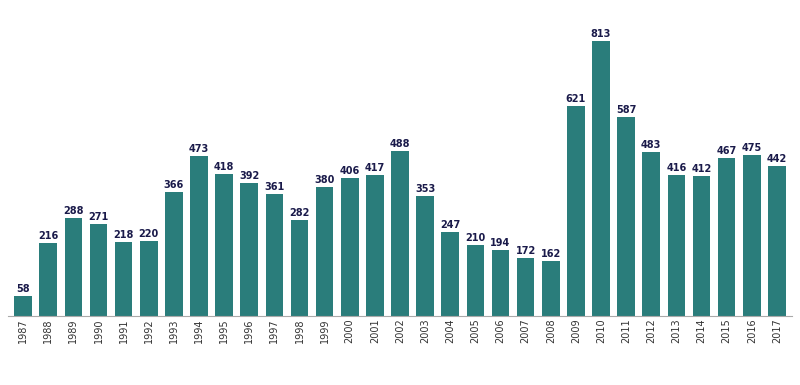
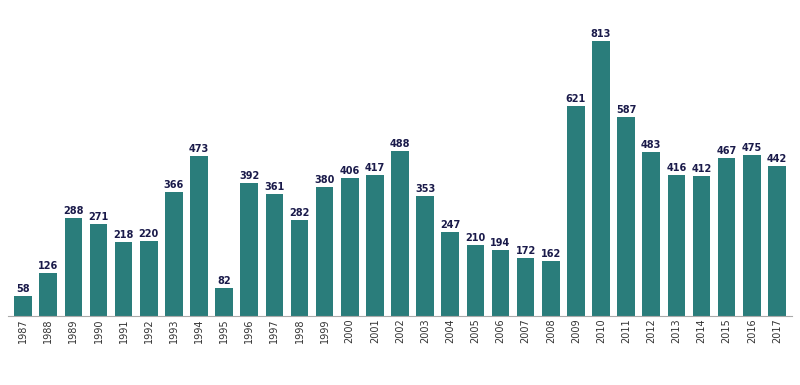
1988: 216 -> 126
1995: 418 -> 82
